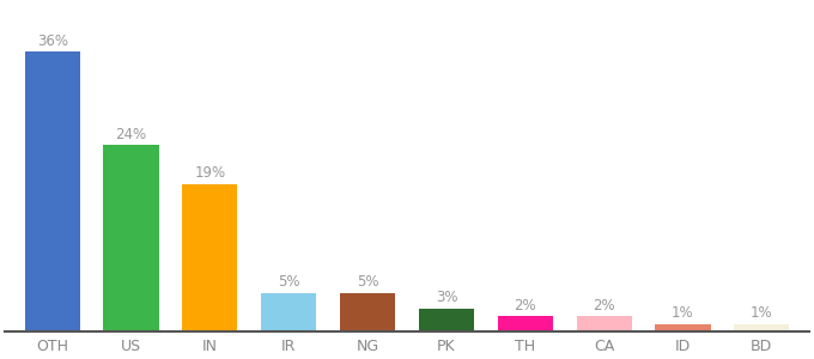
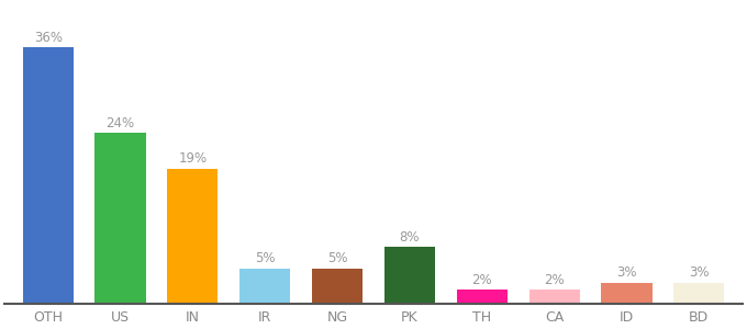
PK: 3% -> 8%
ID: 1% -> 3%
BD: 1% -> 3%
